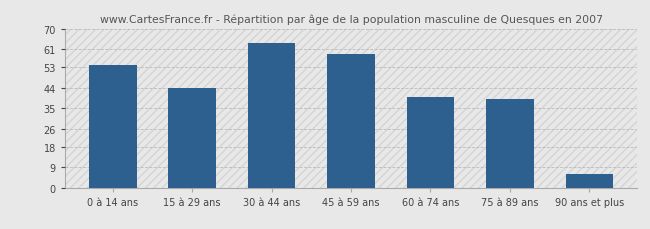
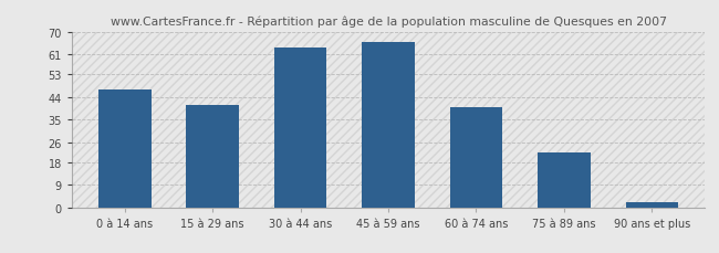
0 à 14 ans: 54 -> 47
15 à 29 ans: 44 -> 41
45 à 59 ans: 59 -> 66
75 à 89 ans: 39 -> 22
90 ans et plus: 6 -> 2
